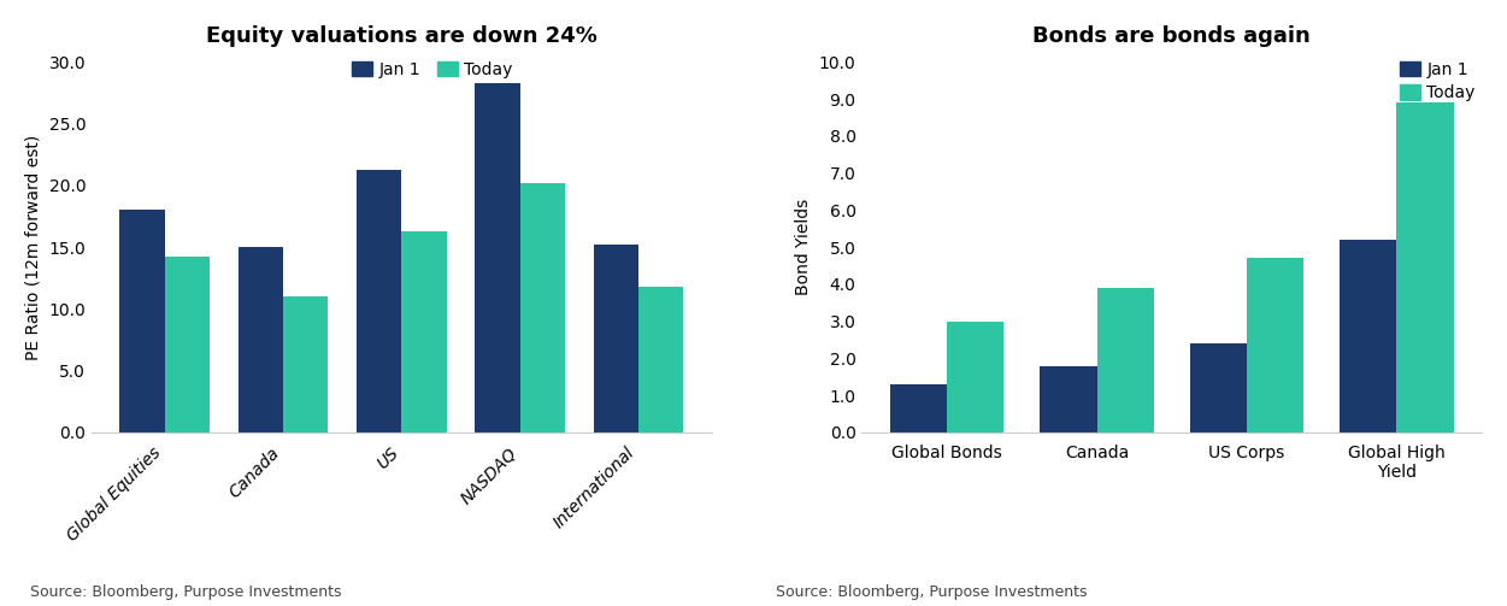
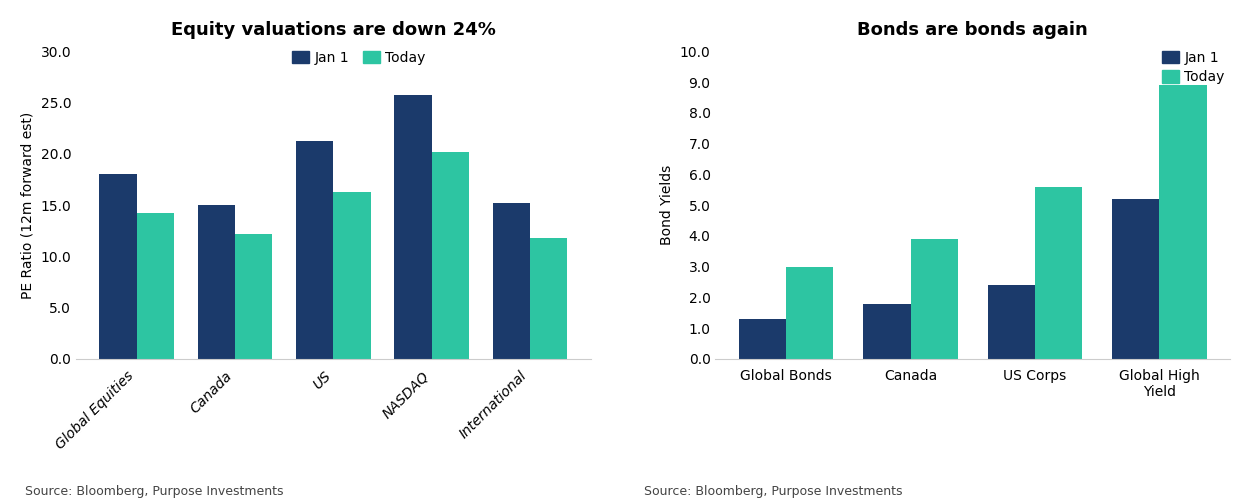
Equity valuations are down 24%/Today/Canada: 11.0 -> 12.2
Equity valuations are down 24%/Jan 1/NASDAQ: 28.3 -> 25.8
Bonds are bonds again/Today/US Corps: 4.7 -> 5.6
